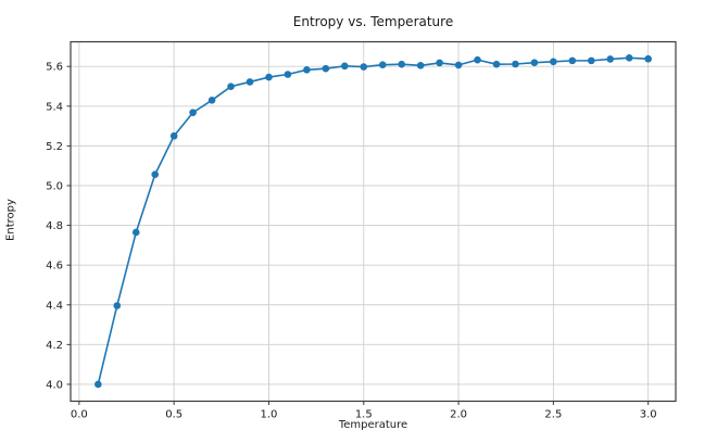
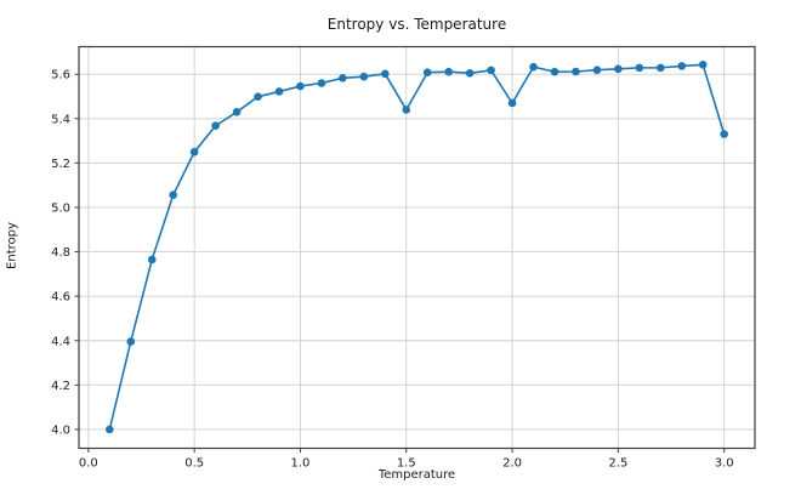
1.5: 5.60 -> 5.44
2.0: 5.61 -> 5.47
3.0: 5.64 -> 5.33
